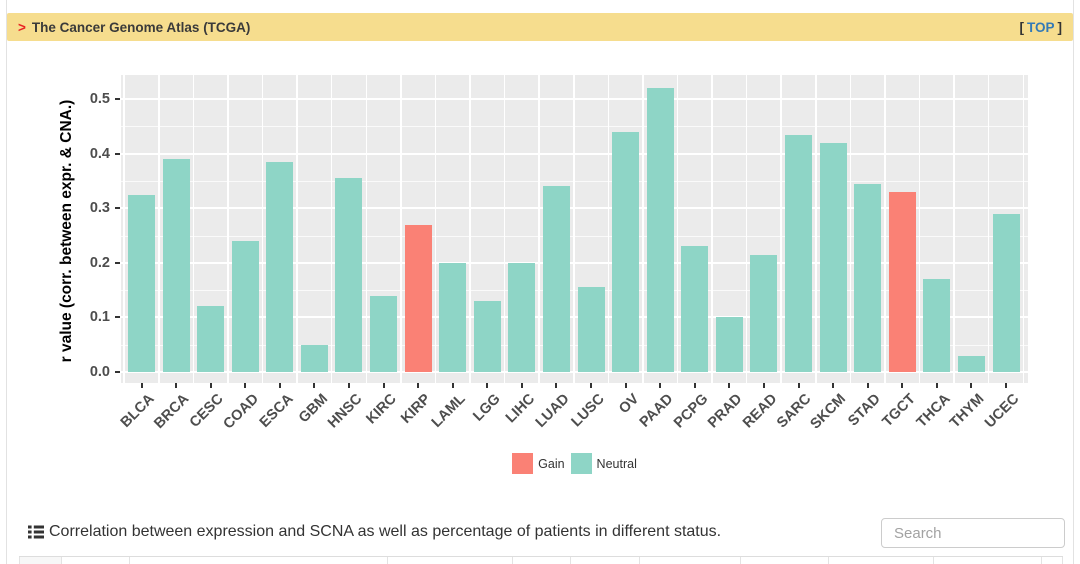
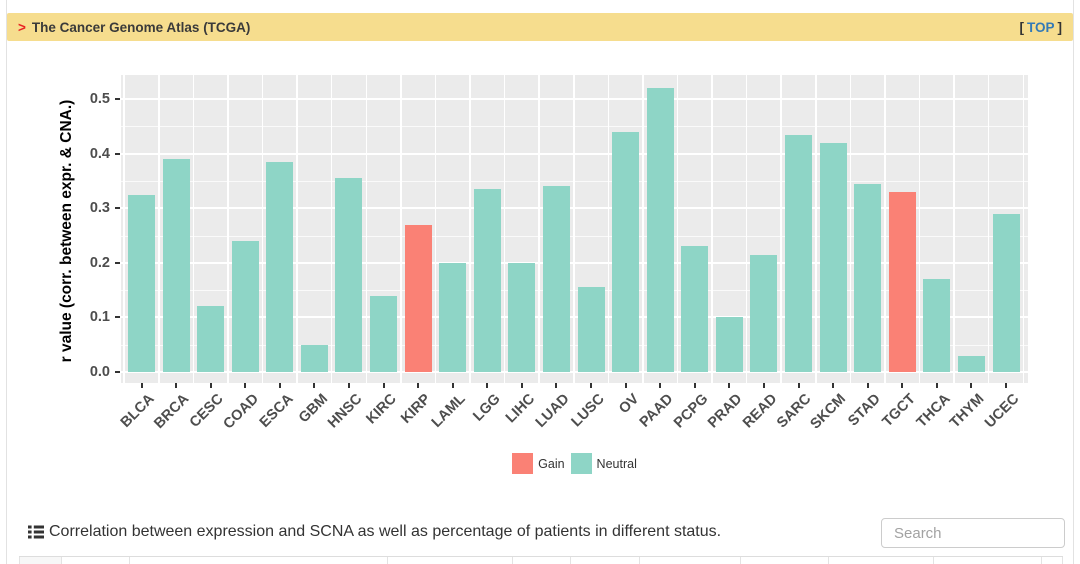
LGG: 0.13 -> 0.34
